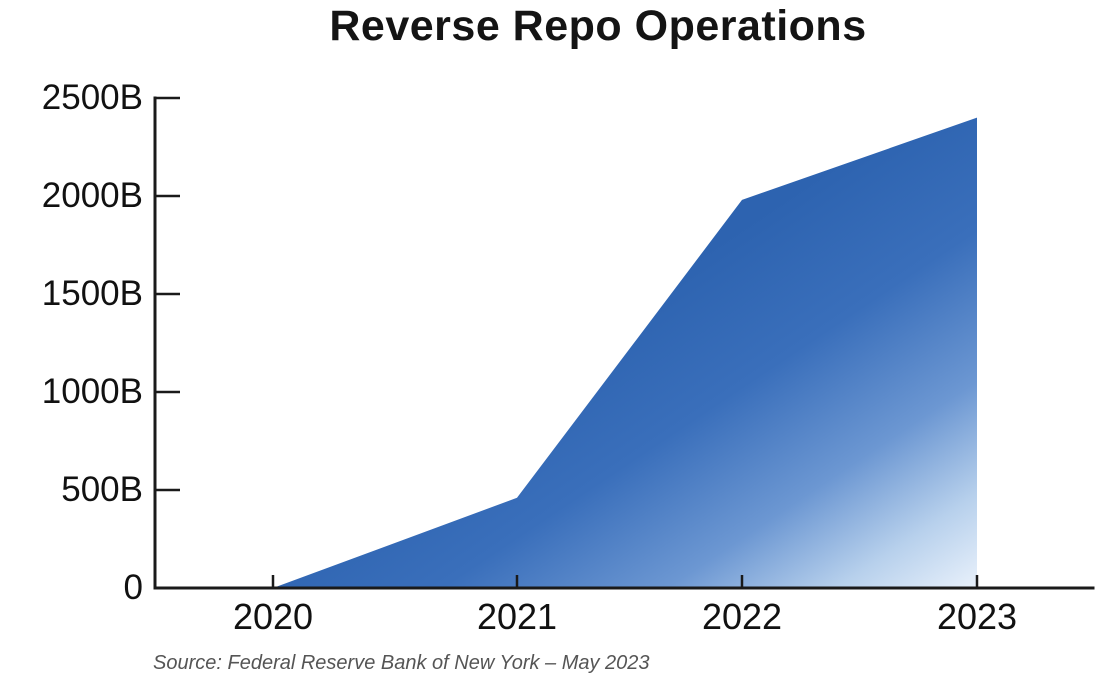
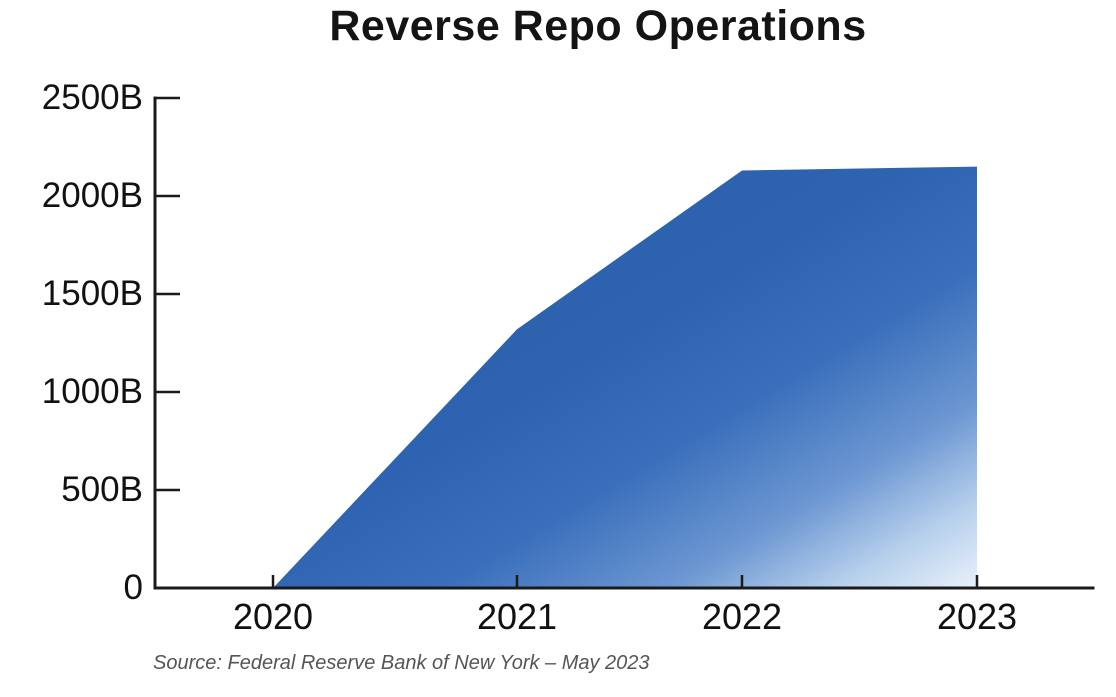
2021: 460B -> 1320B
2022: 1980B -> 2130B
2023: 2400B -> 2150B
